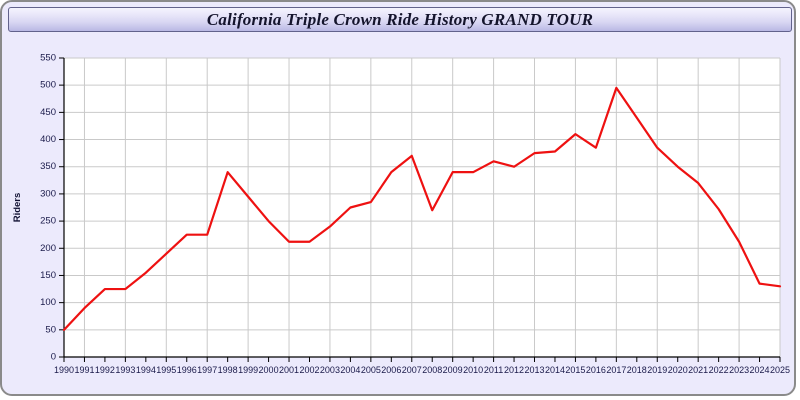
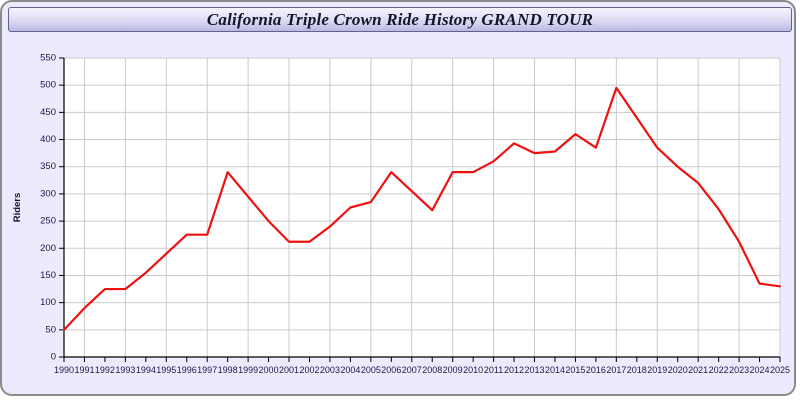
2007: 370 -> 300
2012: 350 -> 390
